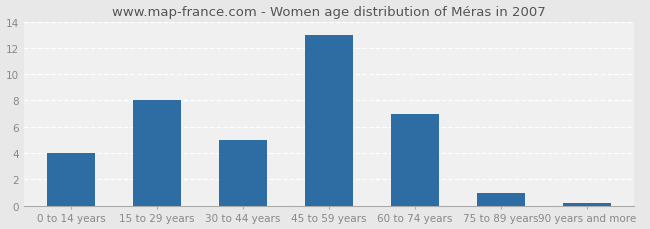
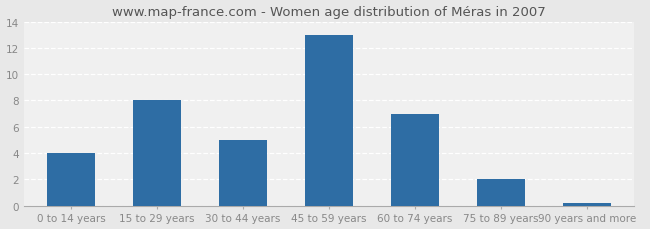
75 to 89 years: 1.0 -> 2.0
